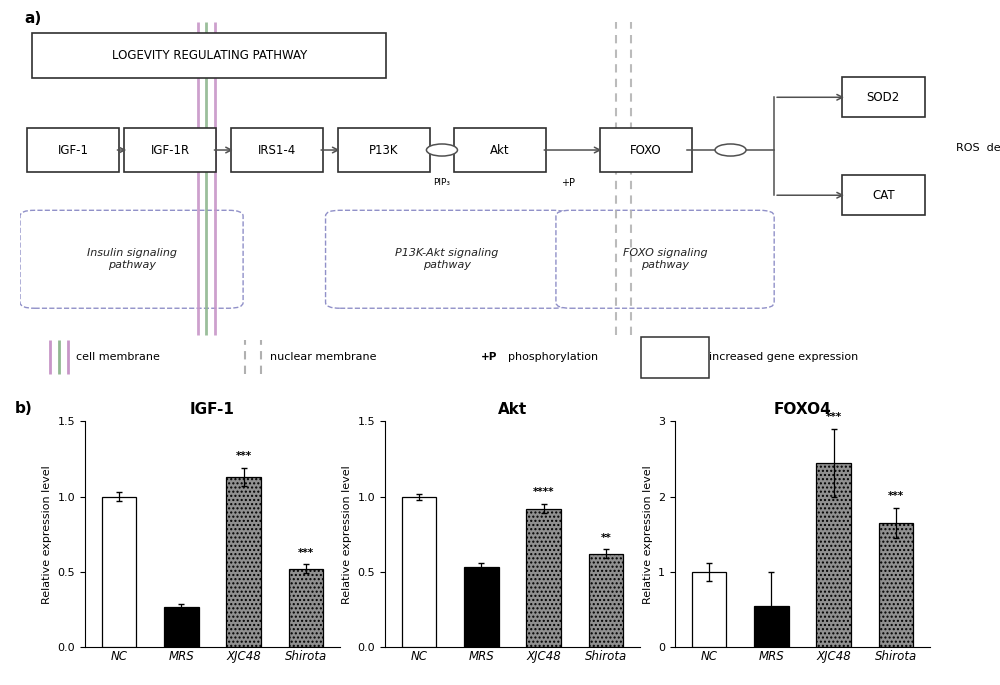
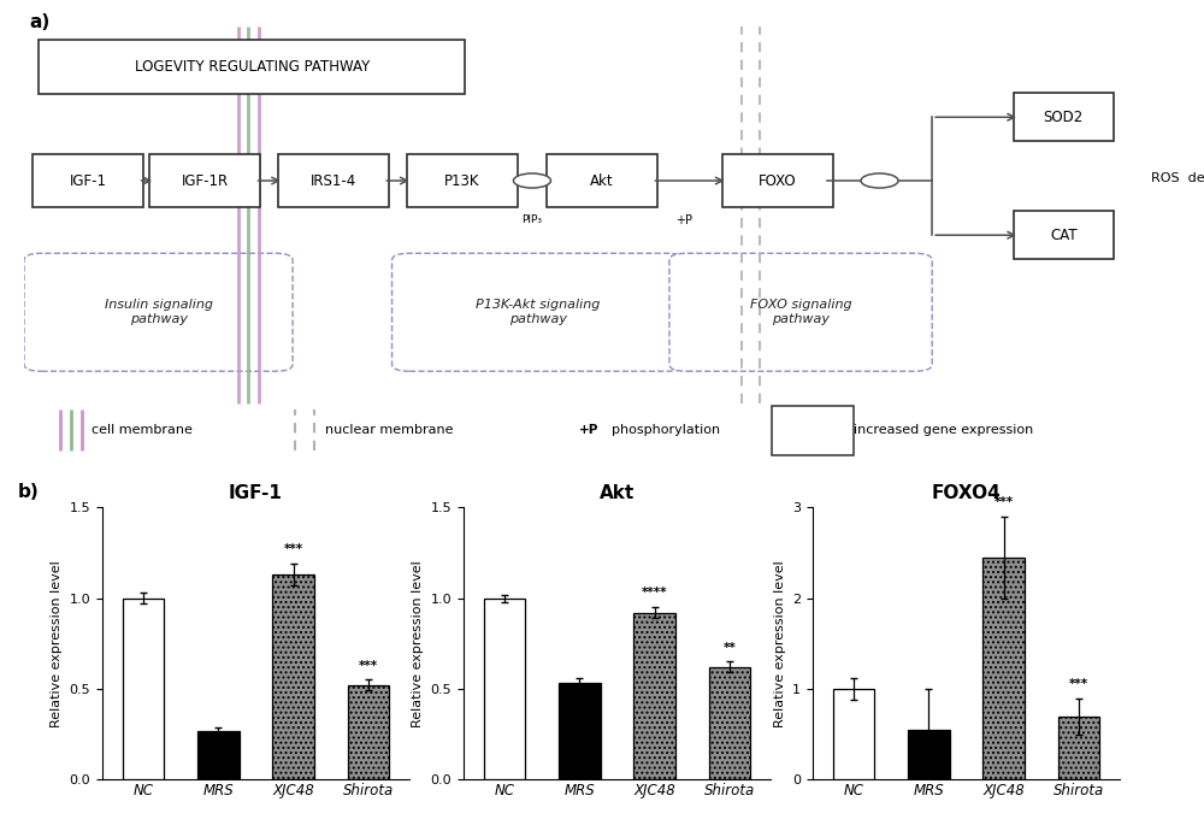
FOXO4/Shirota: 1.65 -> 0.70
